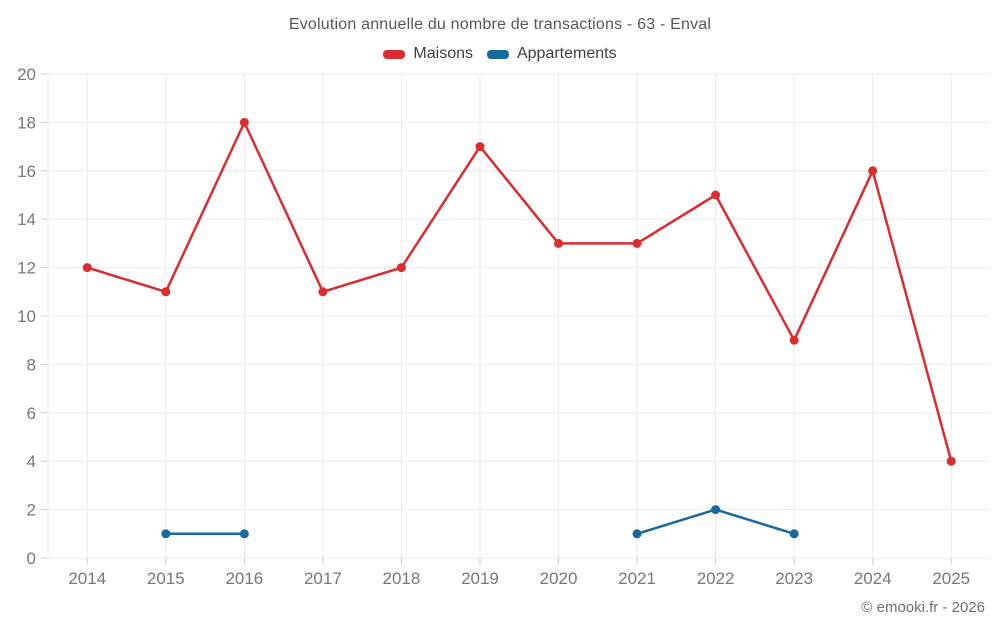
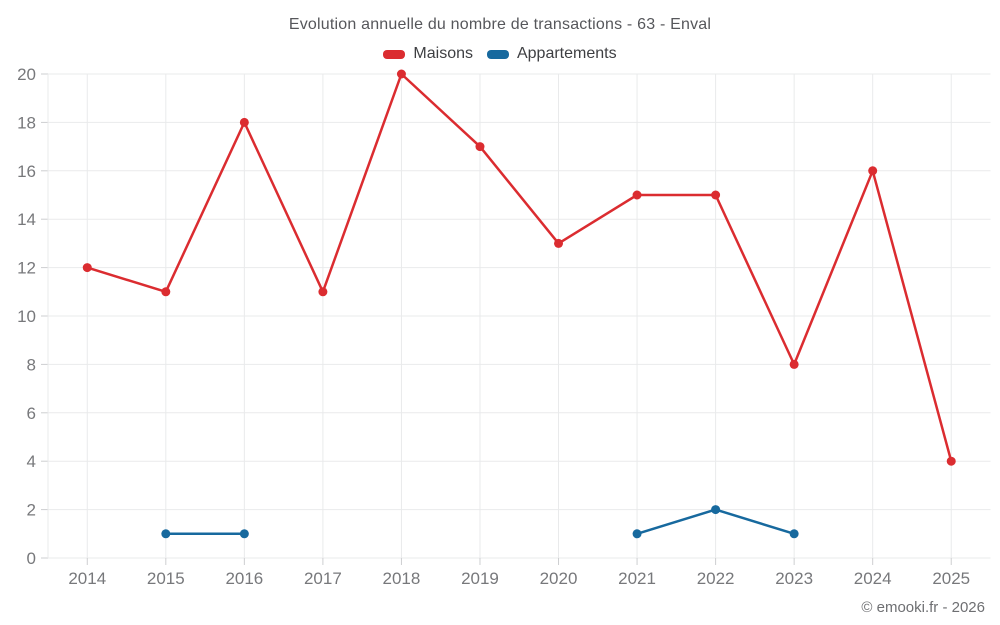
Maisons/2018: 12 -> 20
Maisons/2021: 13 -> 15
Maisons/2023: 9 -> 8
